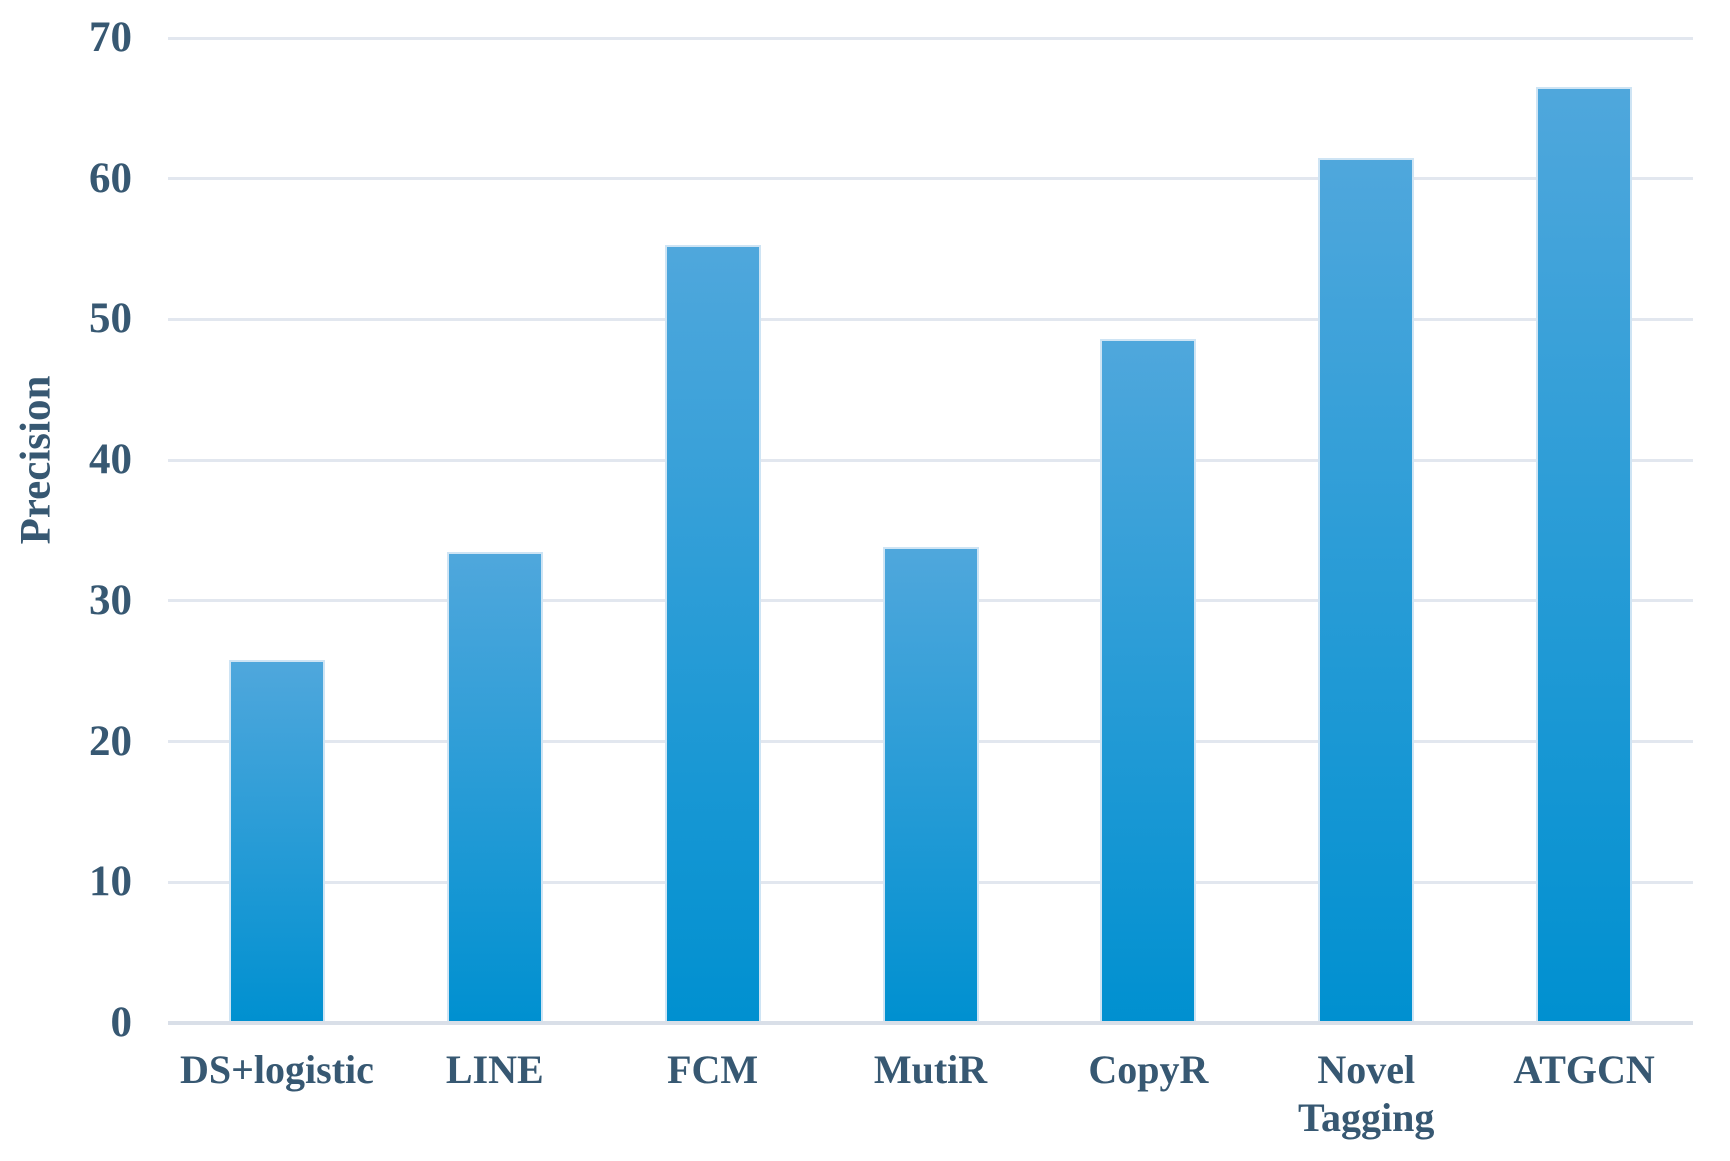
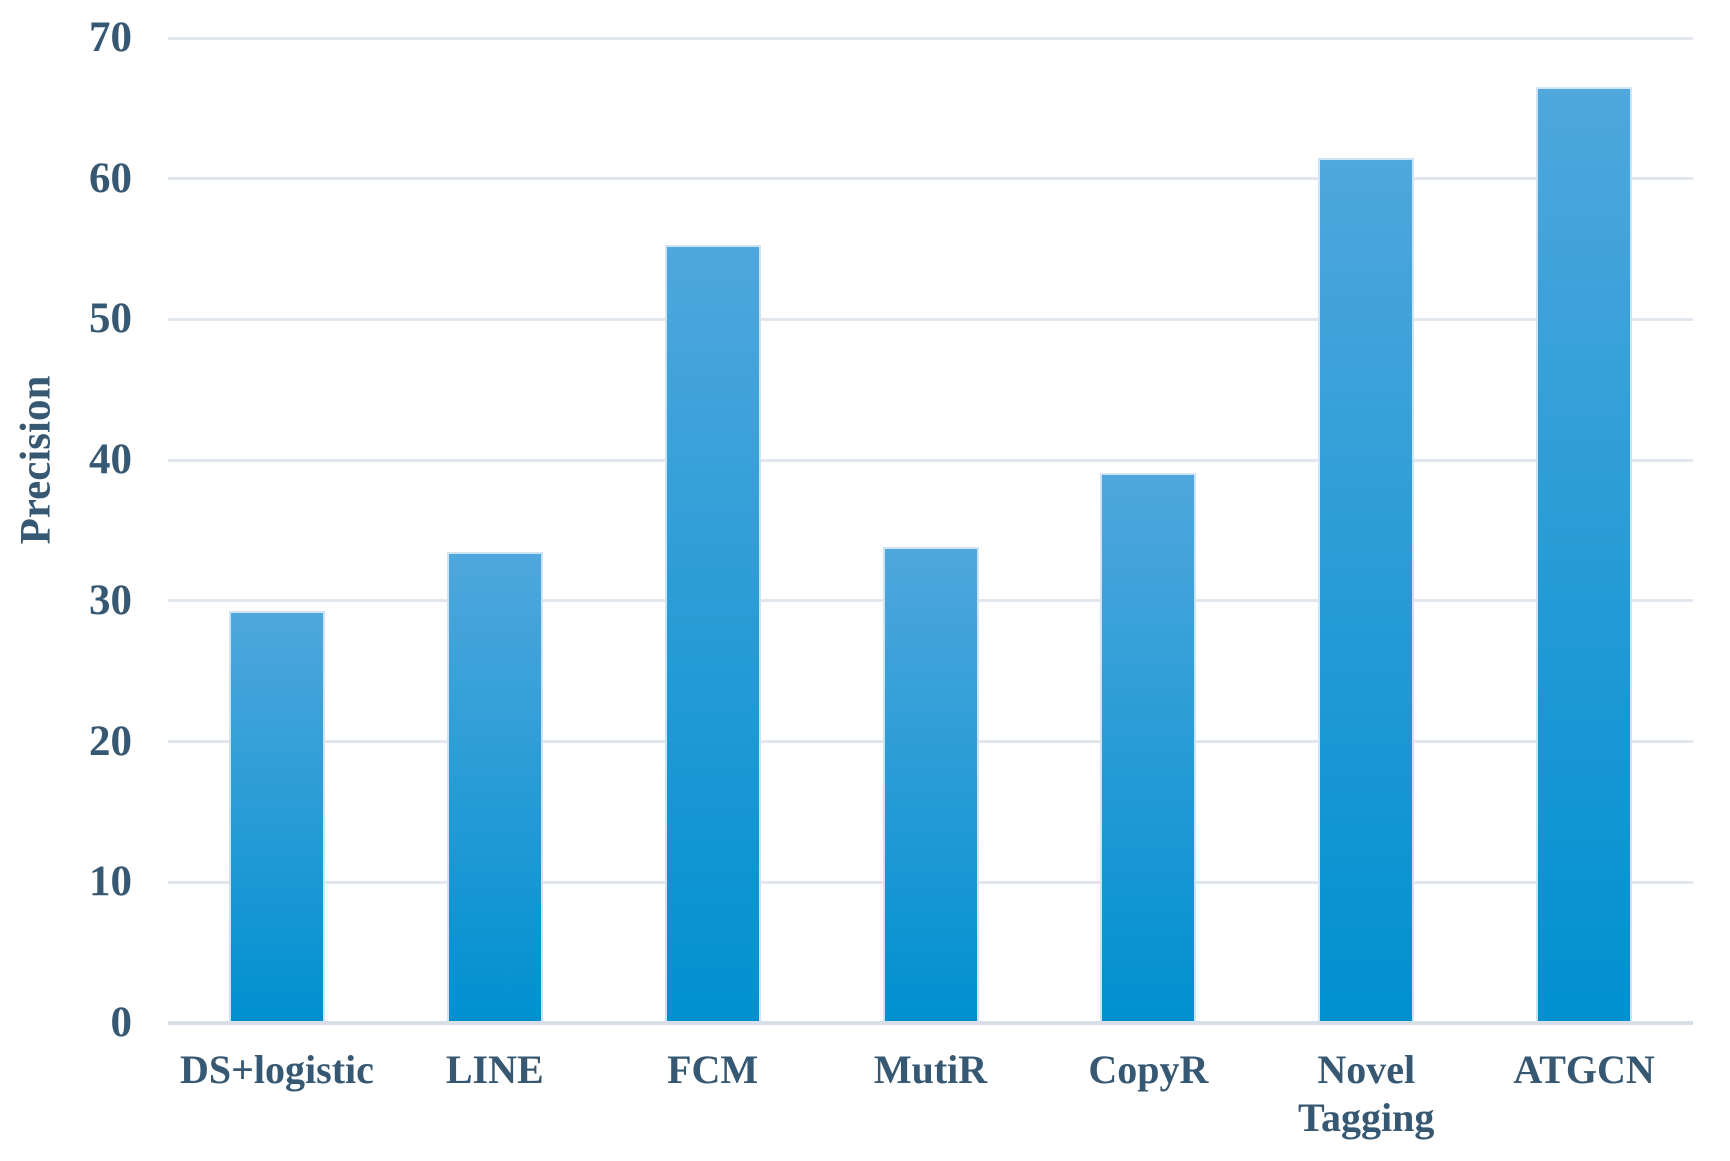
DS+logistic: 25.8 -> 29.3
CopyR: 48.6 -> 39.1
